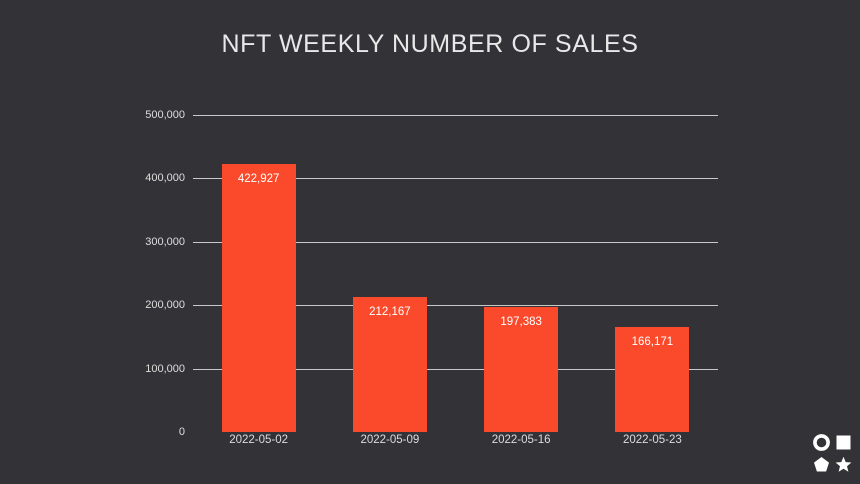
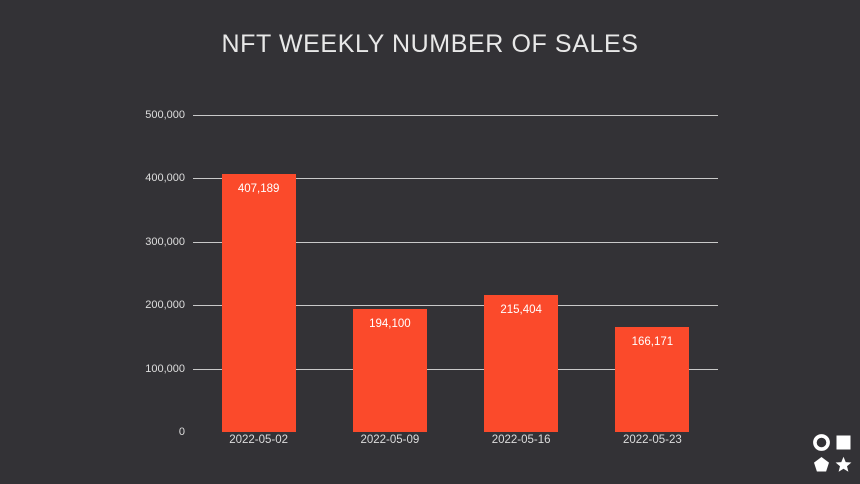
2022-05-02: 422,927 -> 407,189
2022-05-09: 212,167 -> 194,100
2022-05-16: 197,383 -> 215,404
